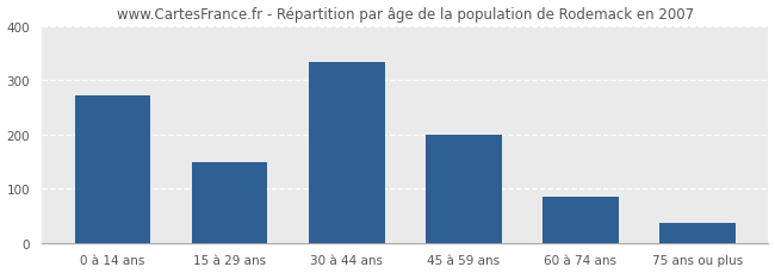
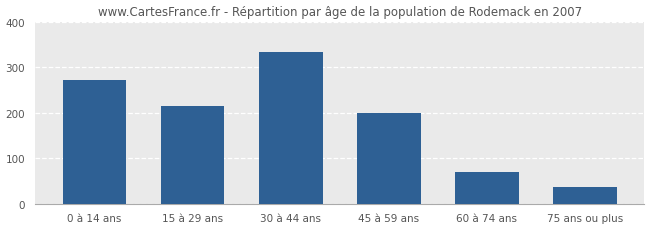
15 à 29 ans: 148 -> 215
60 à 74 ans: 84 -> 70
